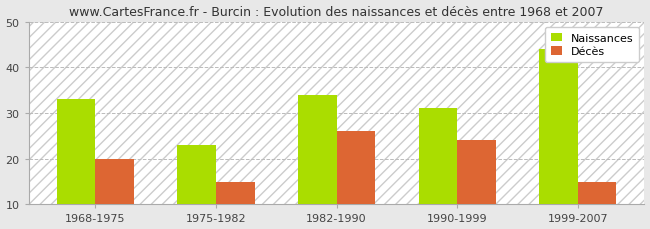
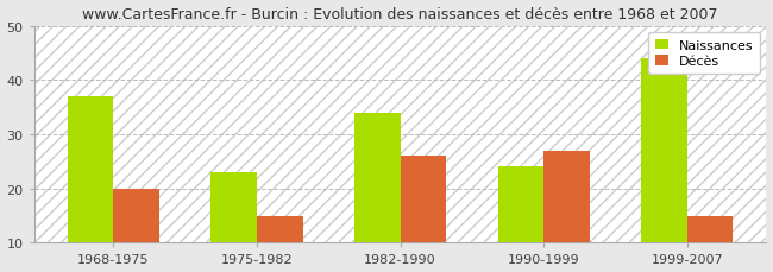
Naissances/1968-1975: 33 -> 37
Naissances/1990-1999: 31 -> 24
Décès/1990-1999: 24 -> 27
